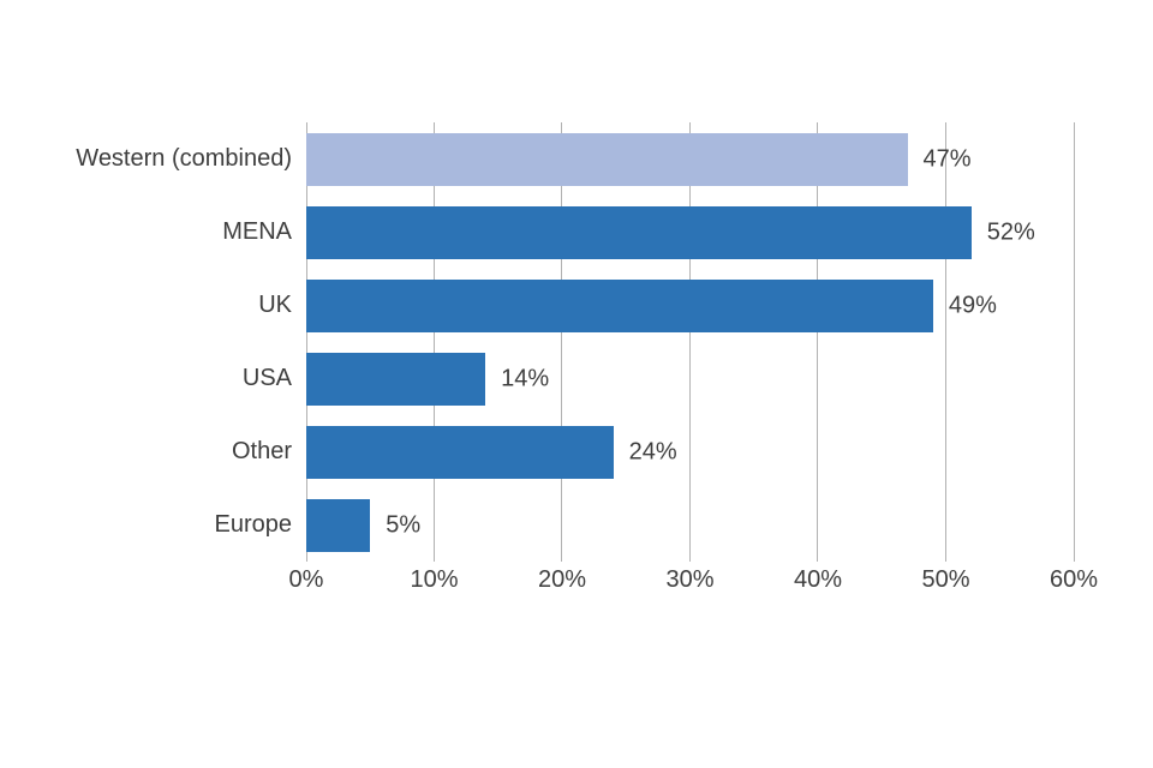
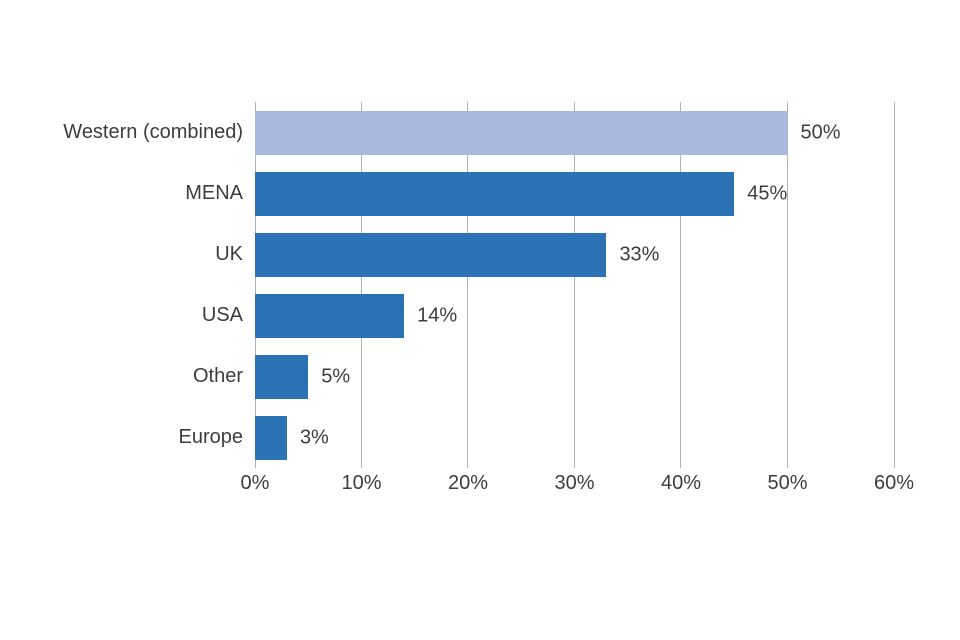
Western (combined): 47% -> 50%
MENA: 52% -> 45%
UK: 49% -> 33%
Other: 24% -> 5%
Europe: 5% -> 3%
